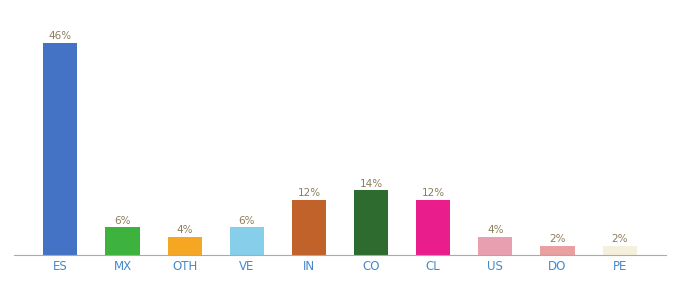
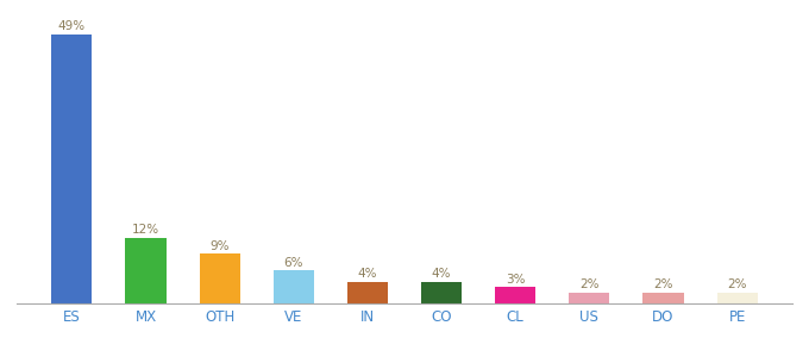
ES: 46% -> 49%
MX: 6% -> 12%
OTH: 4% -> 9%
IN: 12% -> 4%
CO: 14% -> 4%
CL: 12% -> 3%
US: 4% -> 2%
